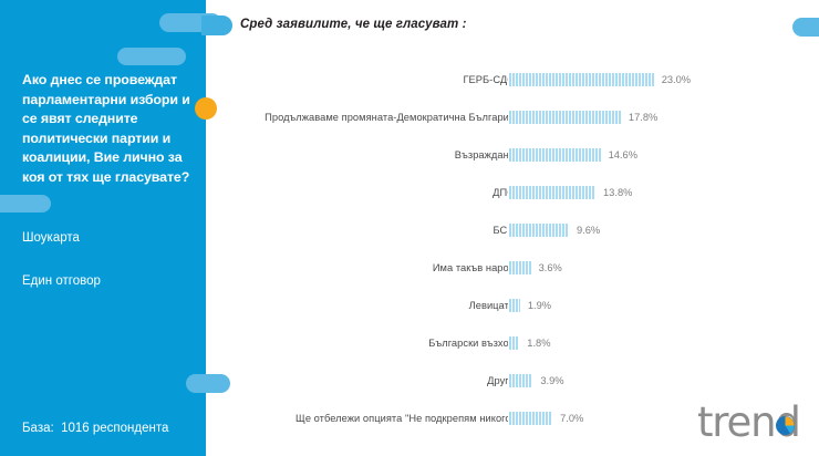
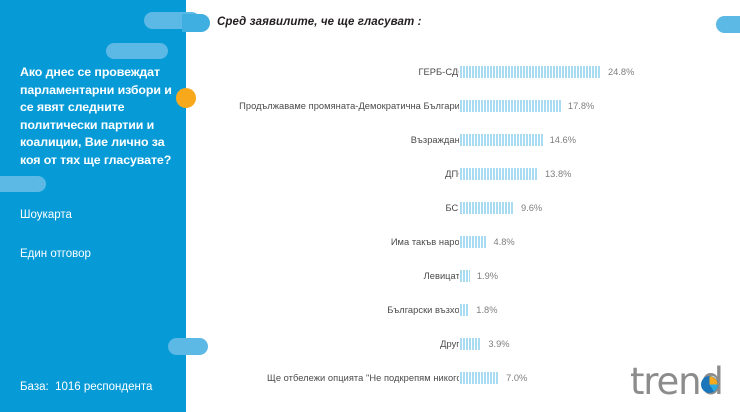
ГЕРБ-СДС: 23.0% -> 24.8%
Има такъв народ: 3.6% -> 4.8%
